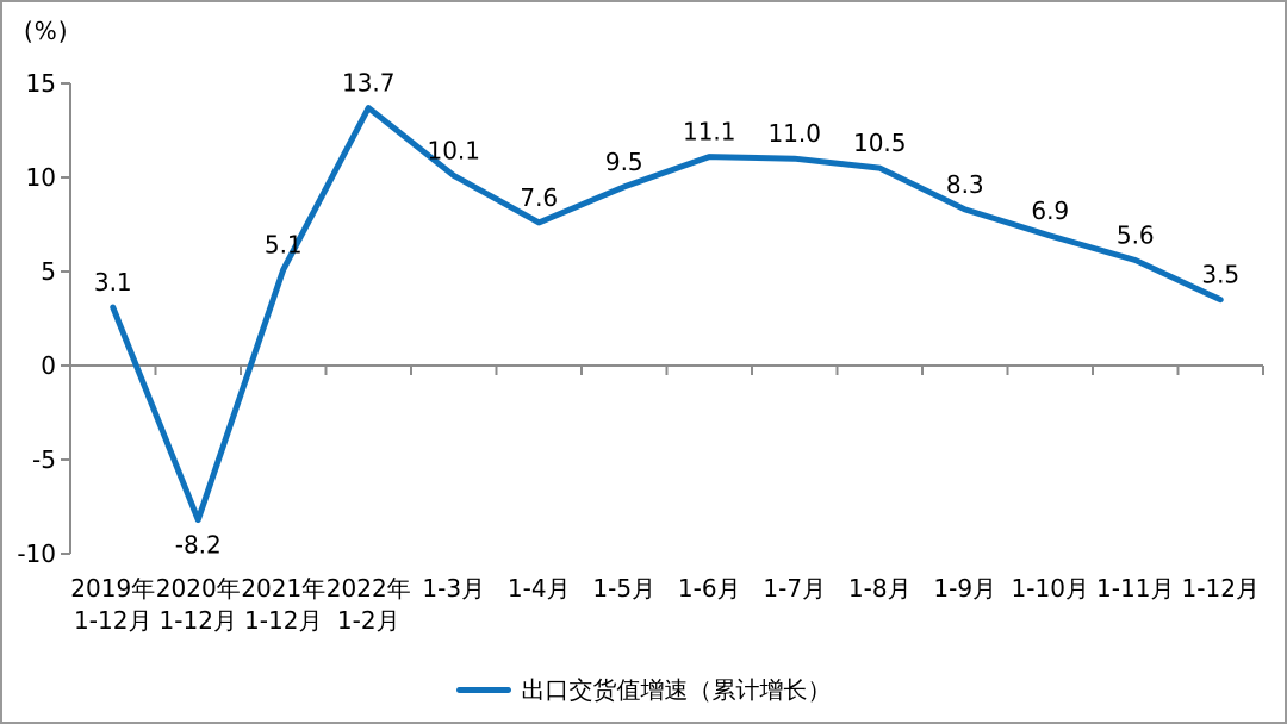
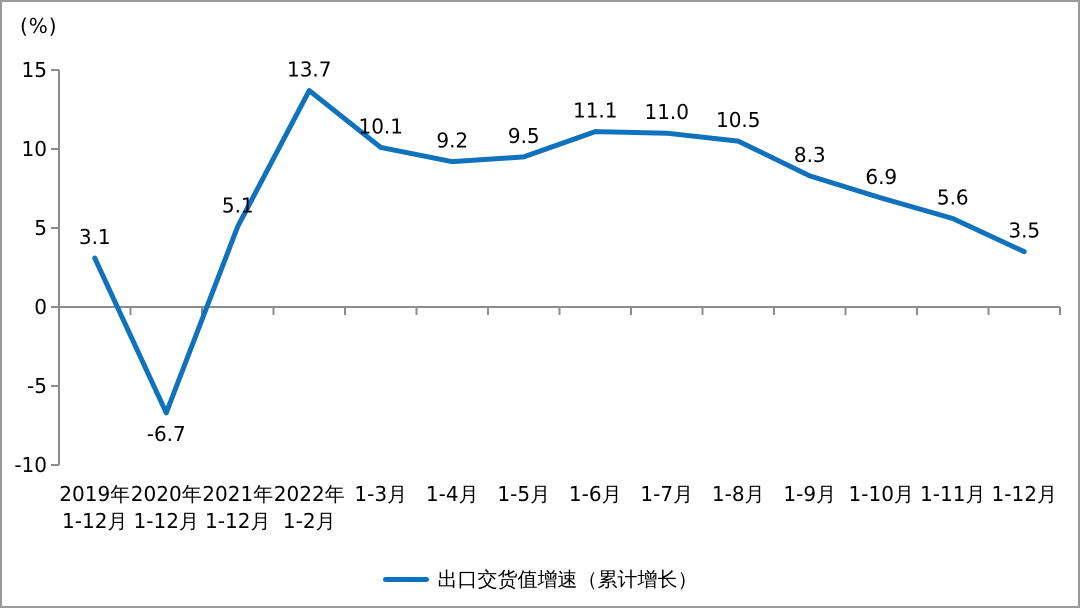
2020年 1-12月: -8.2 -> -6.7
1-4月: 7.6 -> 9.2
